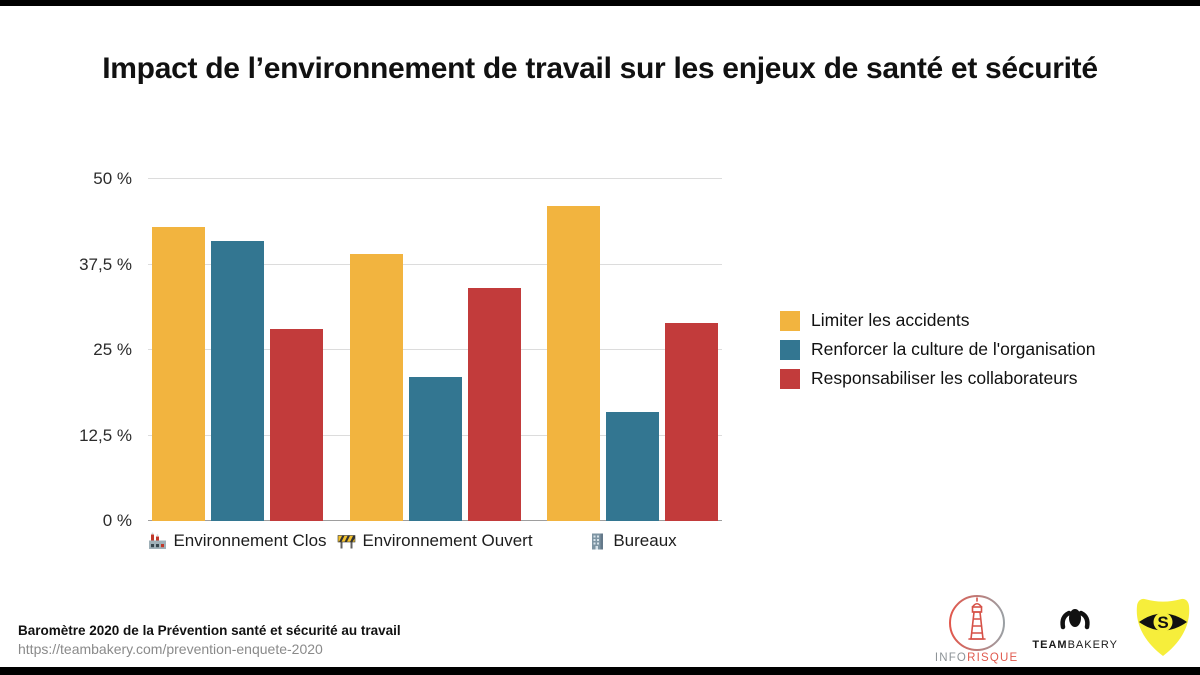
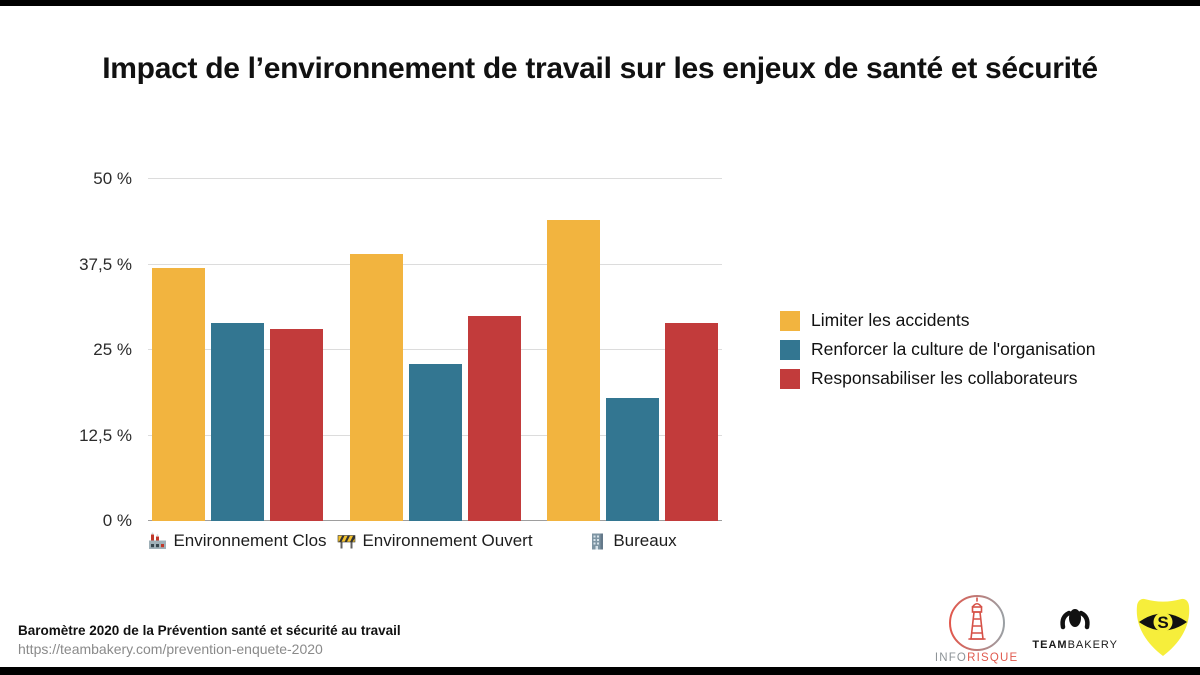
Limiter les accidents/Environnement Clos: 43% -> 37%
Renforcer la culture de l'organisation/Environnement Clos: 41% -> 29%
Renforcer la culture de l'organisation/Environnement Ouvert: 21% -> 23%
Responsabiliser les collaborateurs/Environnement Ouvert: 34% -> 30%
Limiter les accidents/Bureaux: 46% -> 44%
Renforcer la culture de l'organisation/Bureaux: 16% -> 18%
